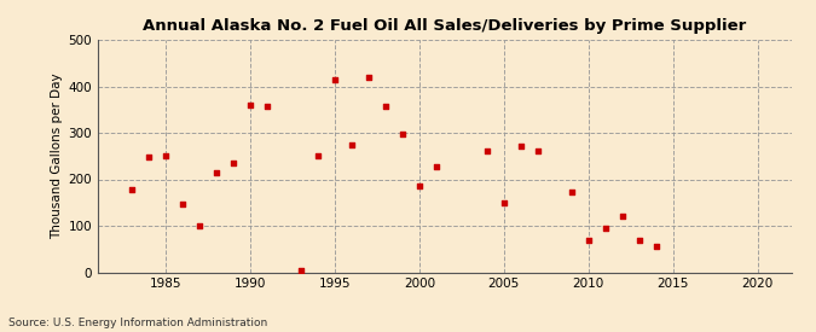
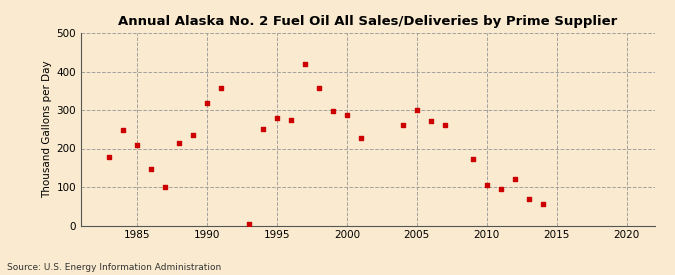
1985: 250 -> 210
1990: 360 -> 317
1995: 415 -> 278
2000: 185 -> 288
2005: 150 -> 301
2010: 70 -> 105
